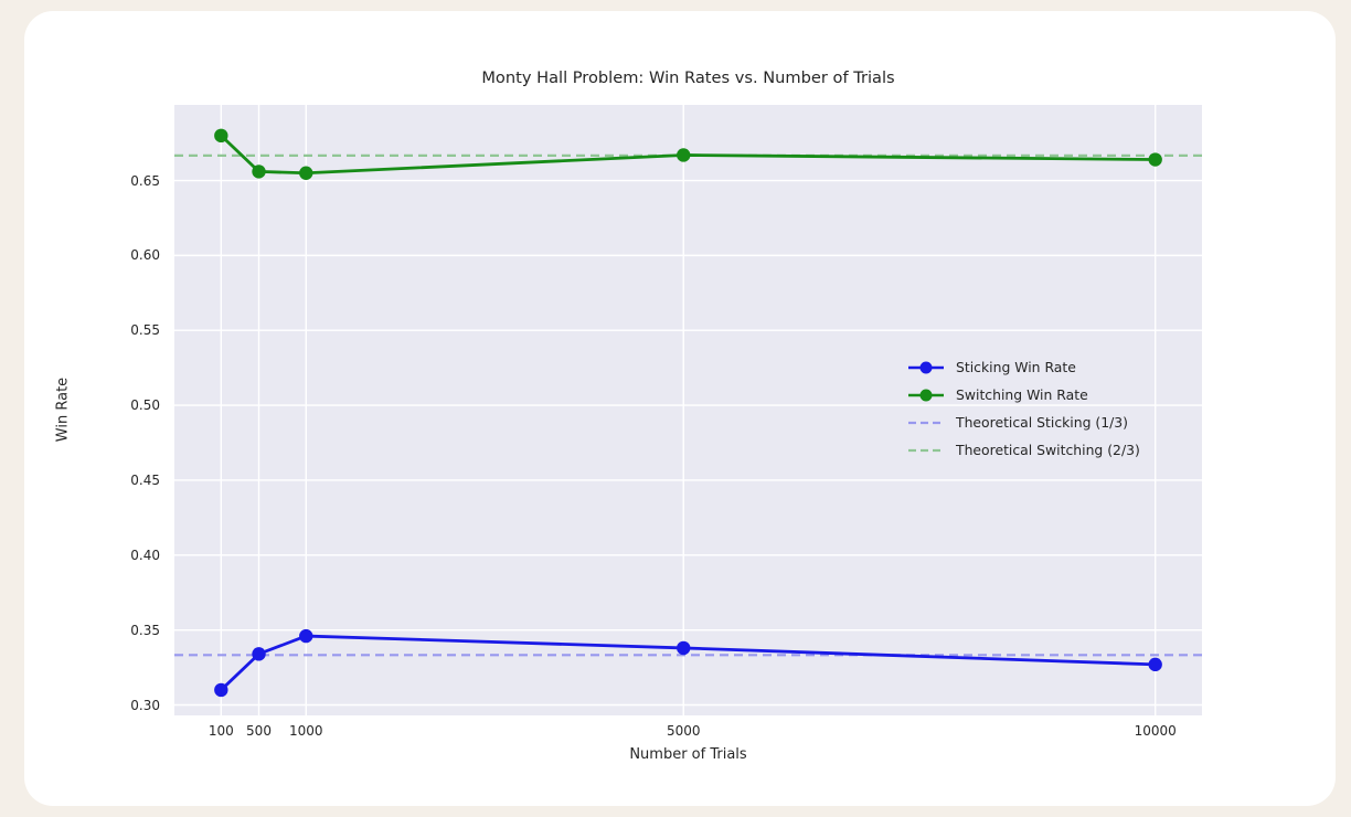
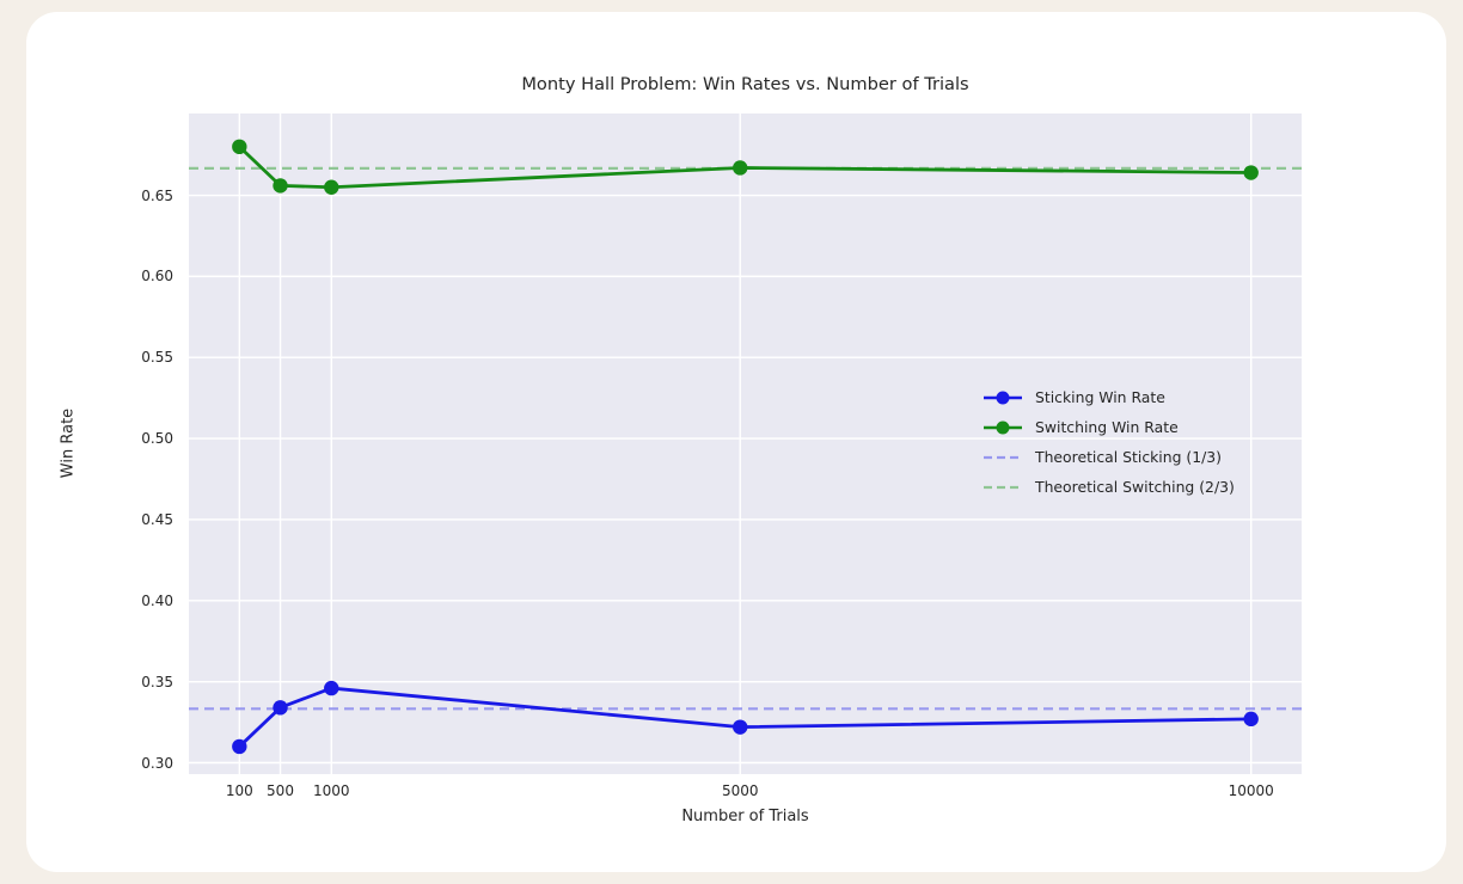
Sticking Win Rate/5000: 0.338 -> 0.322
